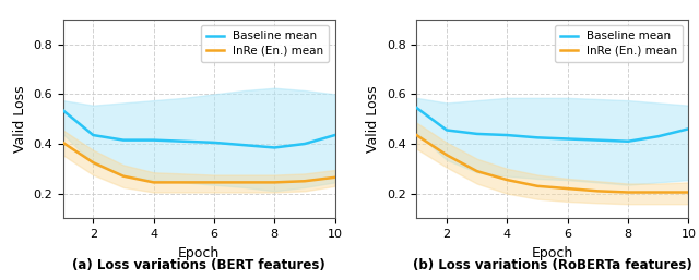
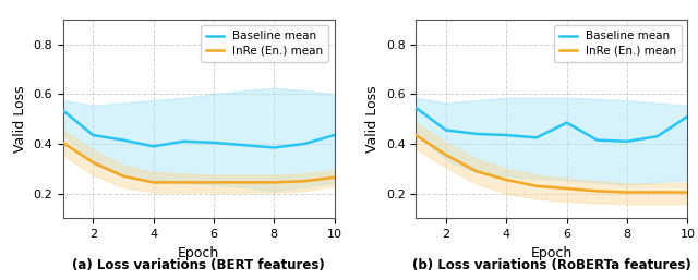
(a) Loss variations (BERT features)/Baseline mean/4: 0.415 -> 0.390
(b) Loss variations (RoBERTa features)/Baseline mean/6: 0.420 -> 0.485
(b) Loss variations (RoBERTa features)/Baseline mean/10: 0.460 -> 0.510
